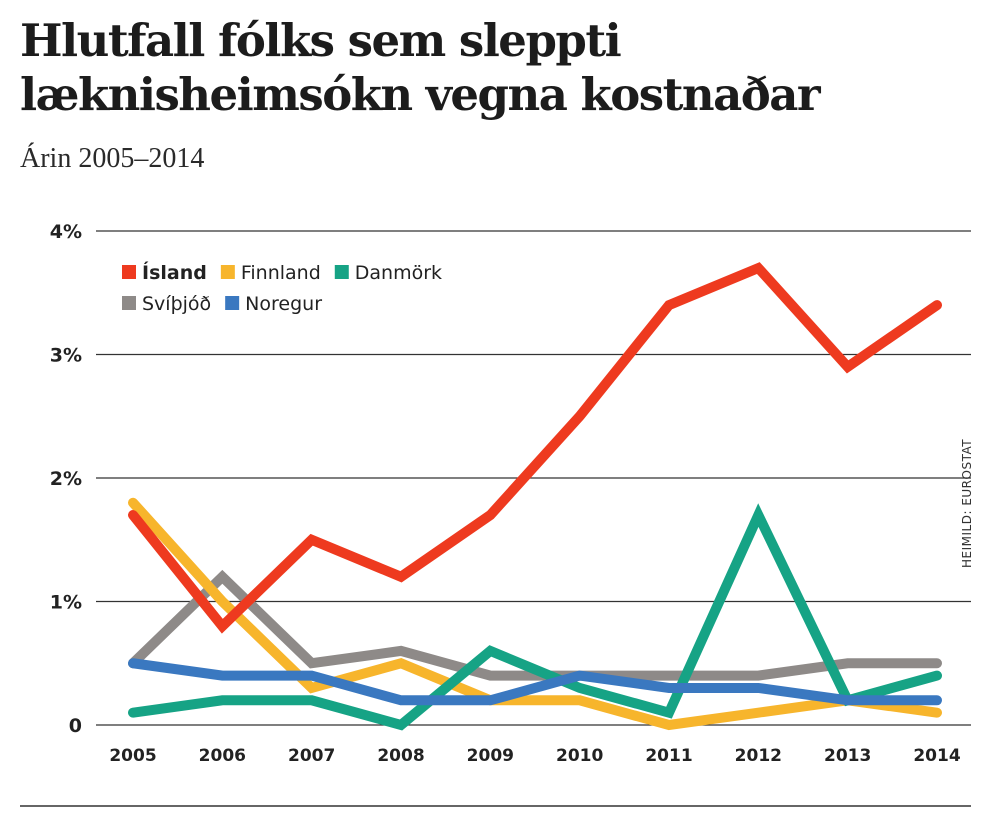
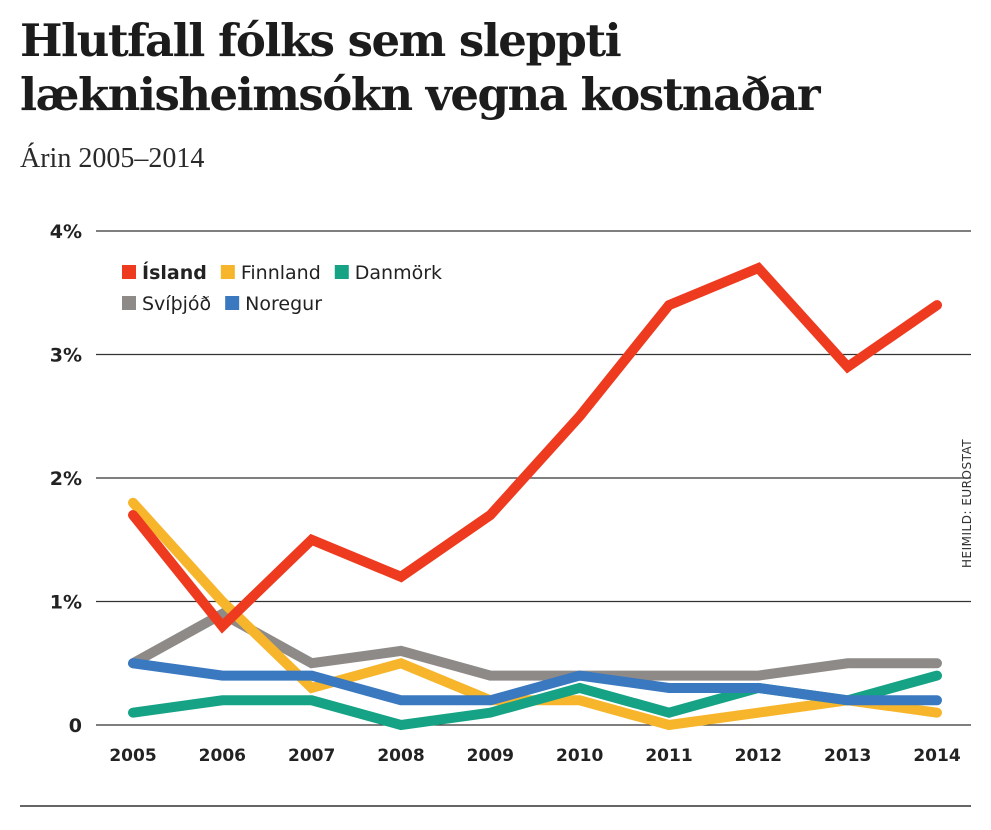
Svíþjóð/2006: 1.2% -> 0.9%
Danmörk/2009: 0.6% -> 0.1%
Danmörk/2012: 1.7% -> 0.3%
